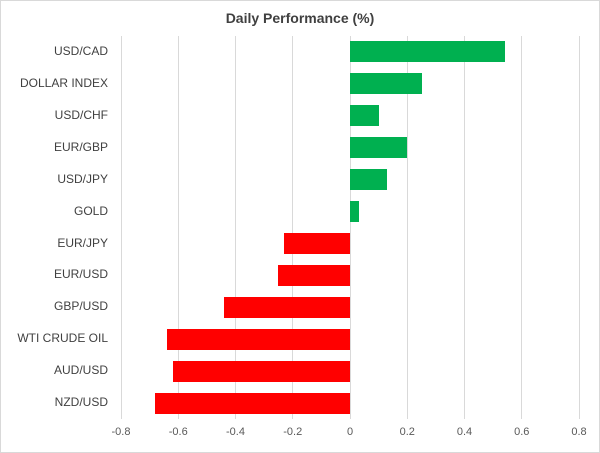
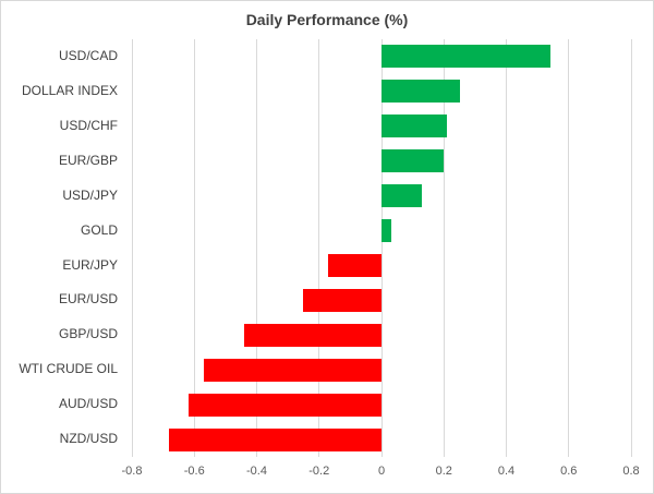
USD/CHF: 0.10 -> 0.21
EUR/JPY: -0.23 -> -0.17
WTI CRUDE OIL: -0.64 -> -0.57
